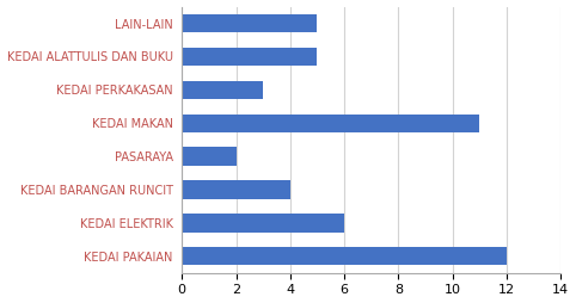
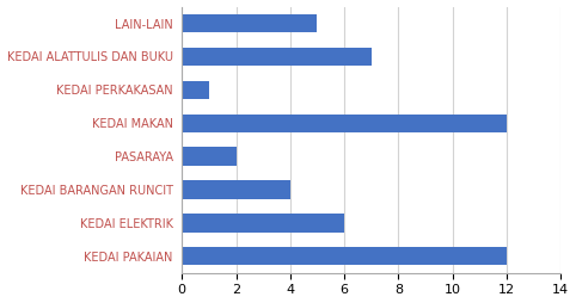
KEDAI ALATTULIS DAN BUKU: 5 -> 7
KEDAI PERKAKASAN: 3 -> 1
KEDAI MAKAN: 11 -> 12
